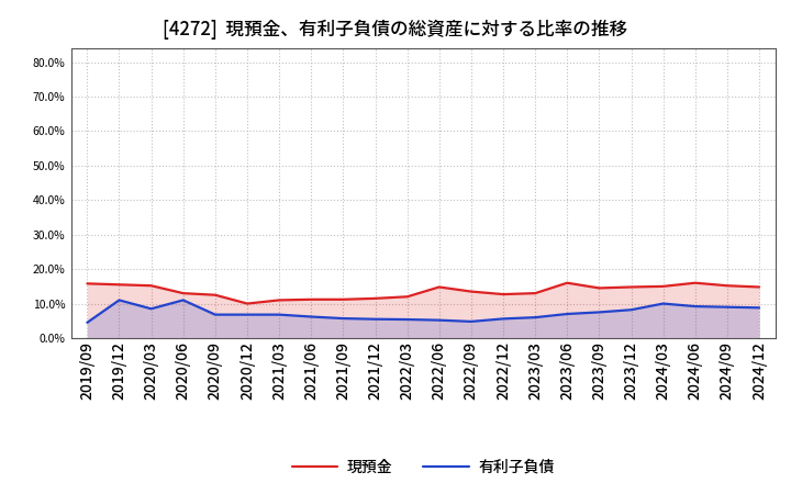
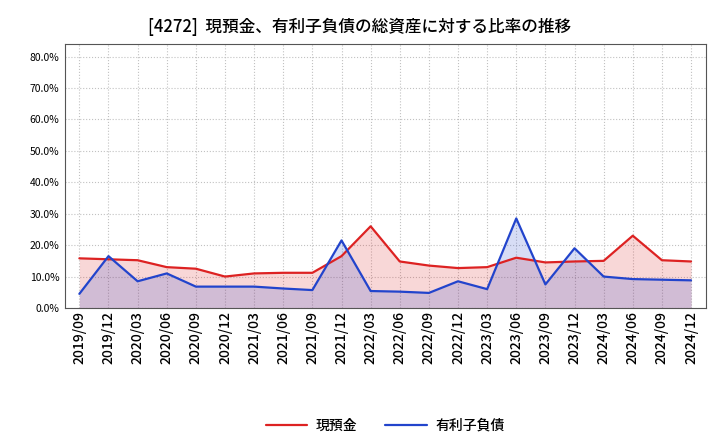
有利子負債/2019/12: 11.0% -> 16.5%
現預金/2021/12: 11.5% -> 16.5%
有利子負債/2021/12: 5.5% -> 21.5%
現預金/2022/03: 12.0% -> 26.0%
有利子負債/2022/12: 5.6% -> 8.5%
有利子負債/2023/06: 7.0% -> 28.5%
有利子負債/2023/12: 8.2% -> 19.0%
現預金/2024/06: 16.0% -> 23.0%
